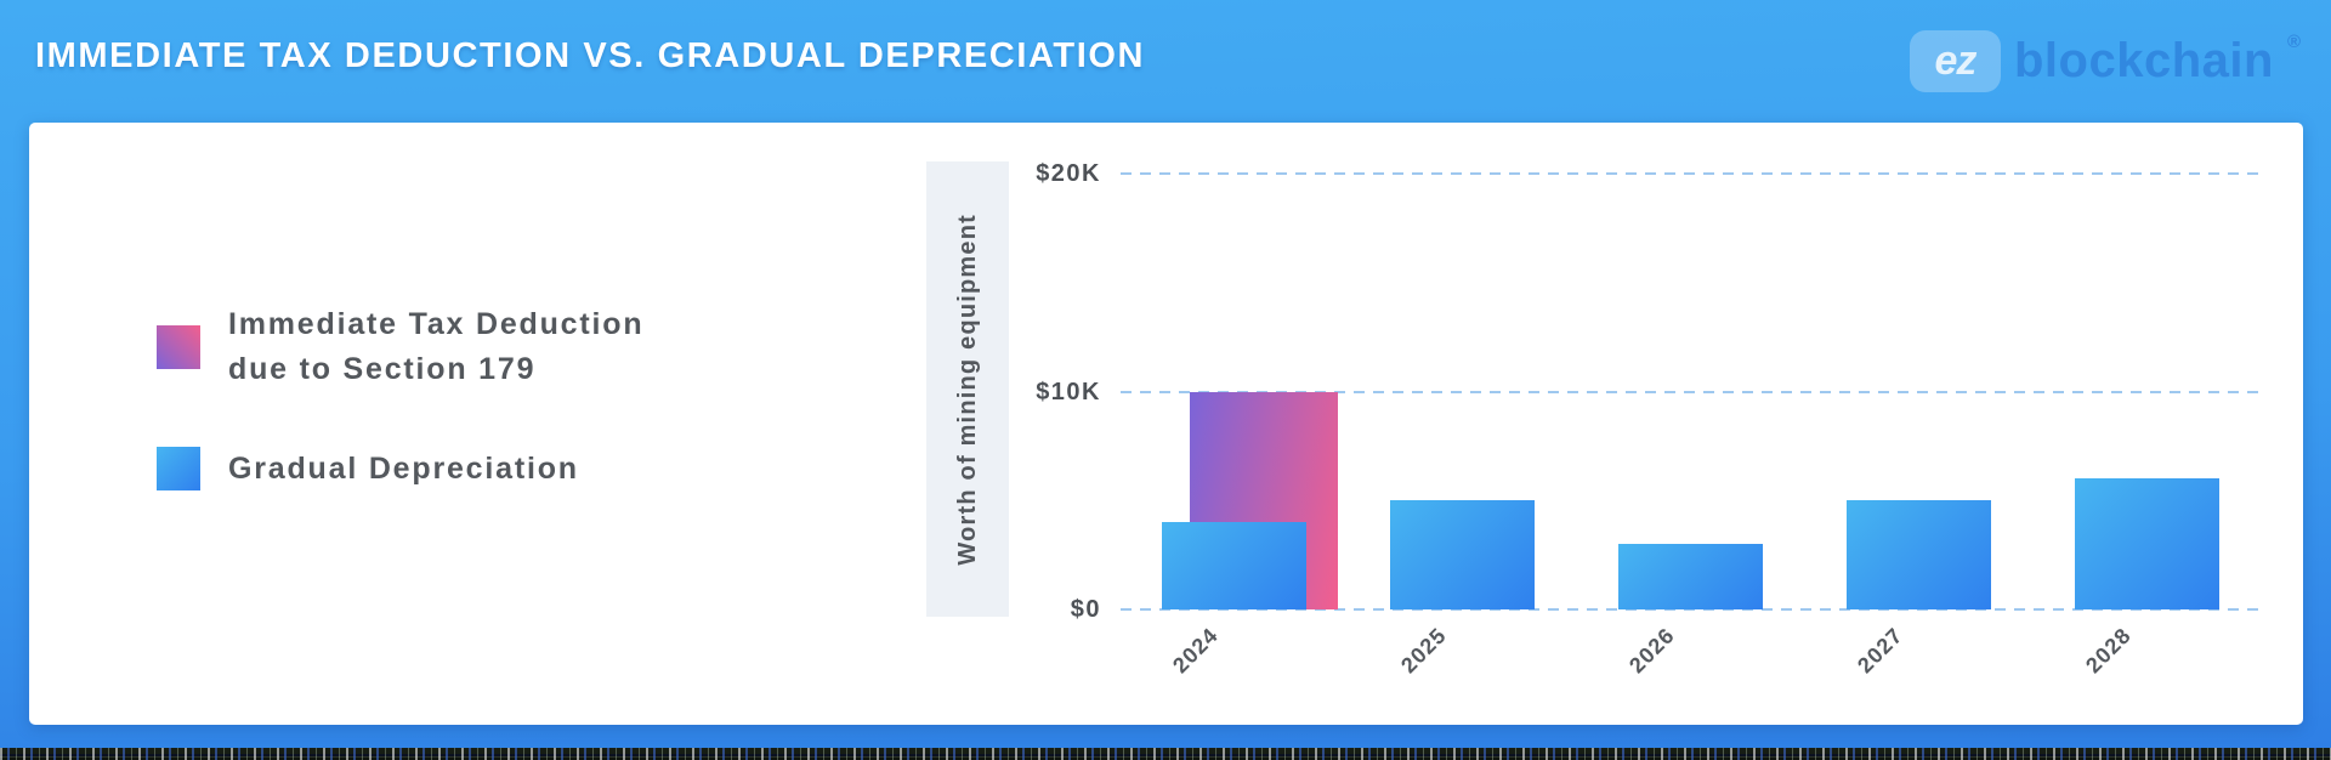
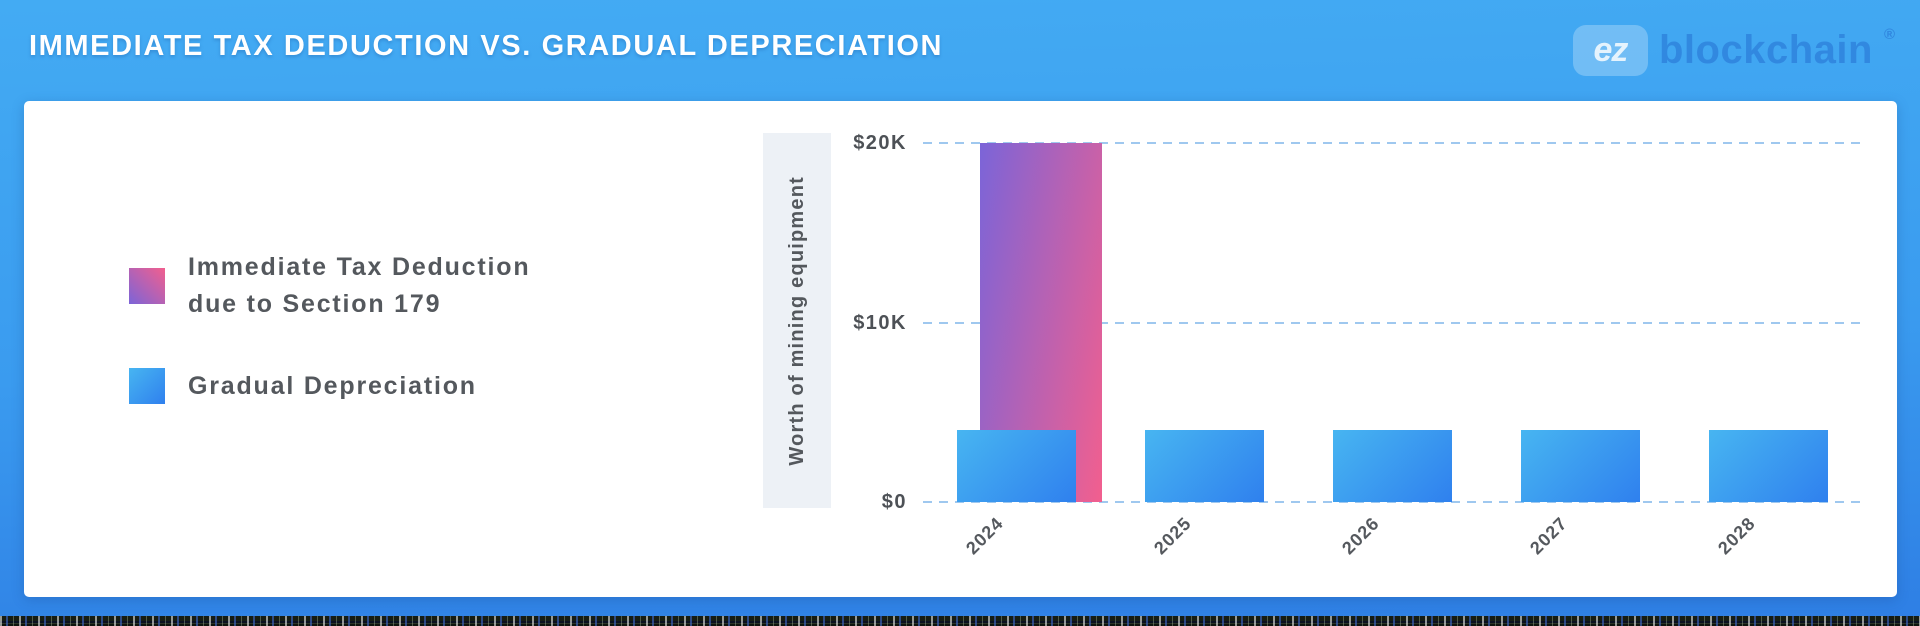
Immediate Tax Deduction due to Section 179/2024: $10K -> $20K
Gradual Depreciation/2025: $5K -> $4K
Gradual Depreciation/2026: $3K -> $4K
Gradual Depreciation/2027: $5K -> $4K
Gradual Depreciation/2028: $6K -> $4K
